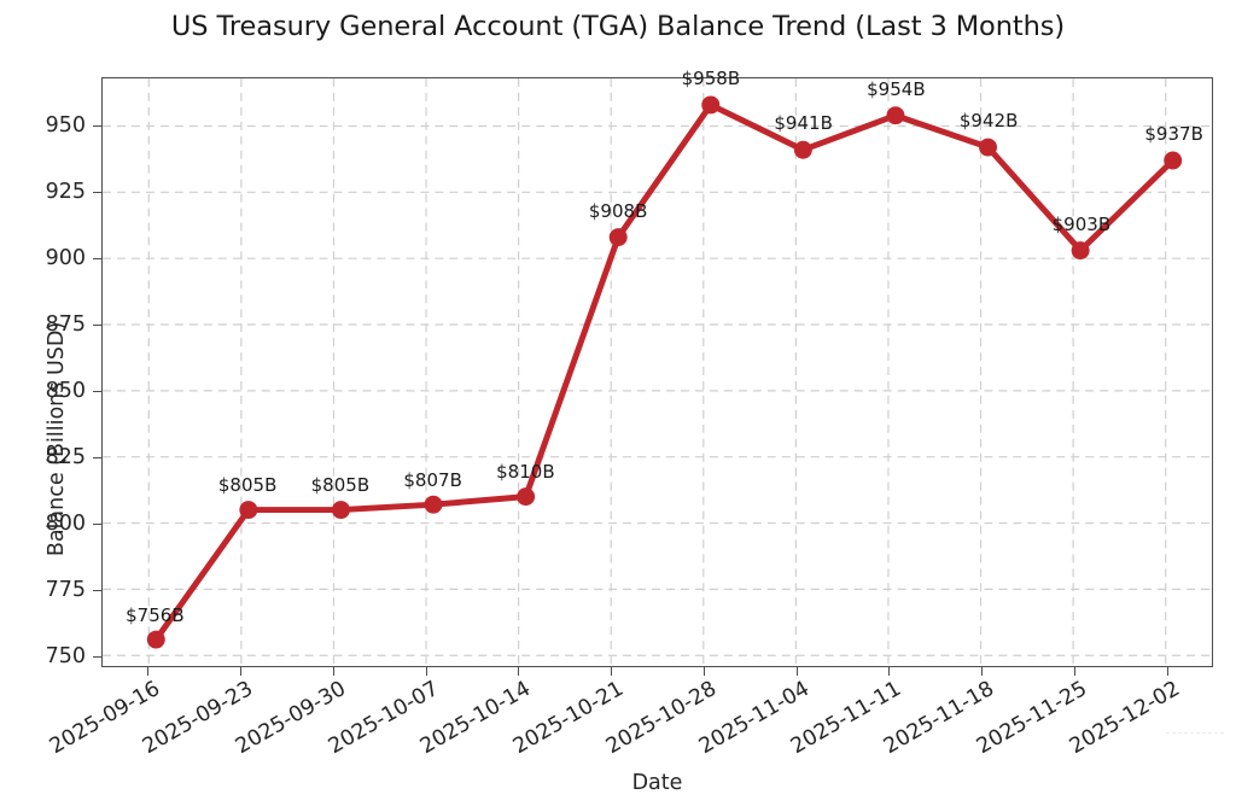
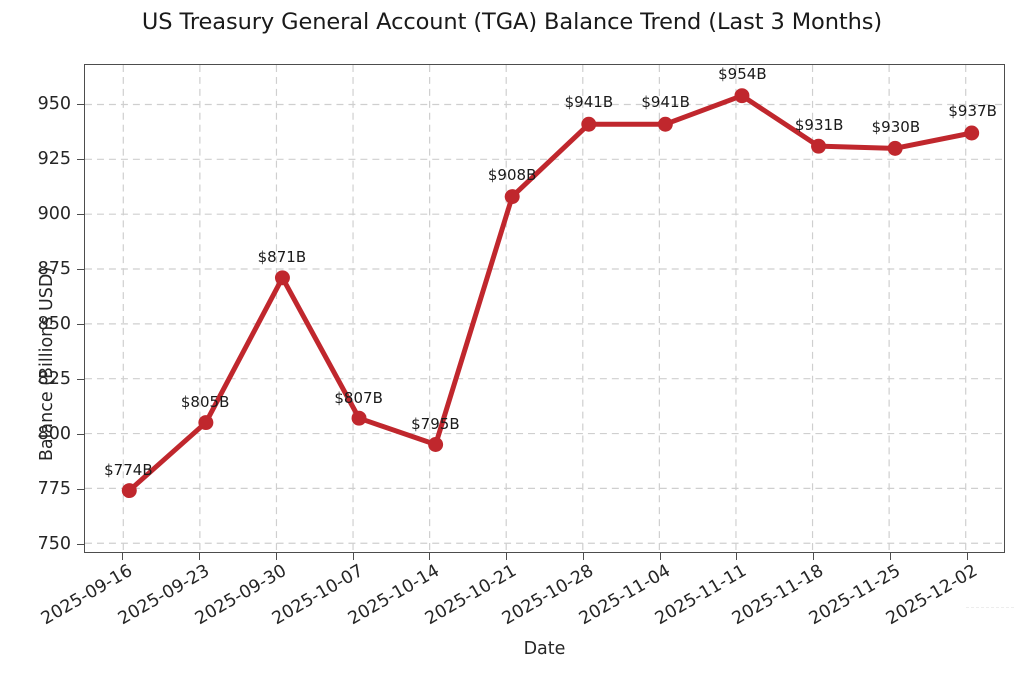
2025-09-16: $756B -> $774B
2025-09-30: $805B -> $871B
2025-10-14: $810B -> $795B
2025-10-28: $958B -> $941B
2025-11-18: $942B -> $931B
2025-11-25: $903B -> $930B
